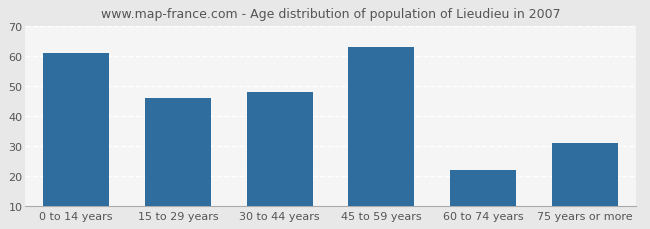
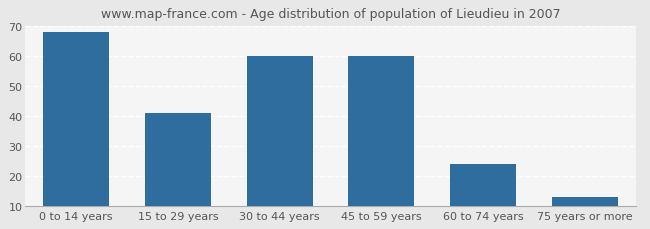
0 to 14 years: 61 -> 68
15 to 29 years: 46 -> 41
30 to 44 years: 48 -> 60
45 to 59 years: 63 -> 60
60 to 74 years: 22 -> 24
75 years or more: 31 -> 13
